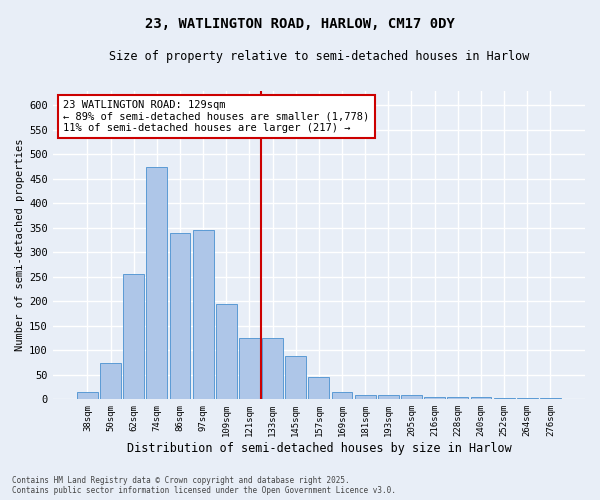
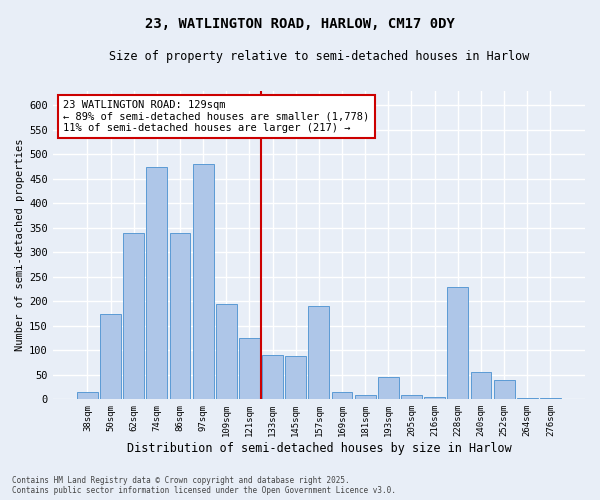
50sqm: 75 -> 175
62sqm: 255 -> 340
97sqm: 345 -> 480
133sqm: 125 -> 90
157sqm: 45 -> 190
193sqm: 8 -> 45
228sqm: 5 -> 230
240sqm: 4 -> 55
252sqm: 3 -> 40
